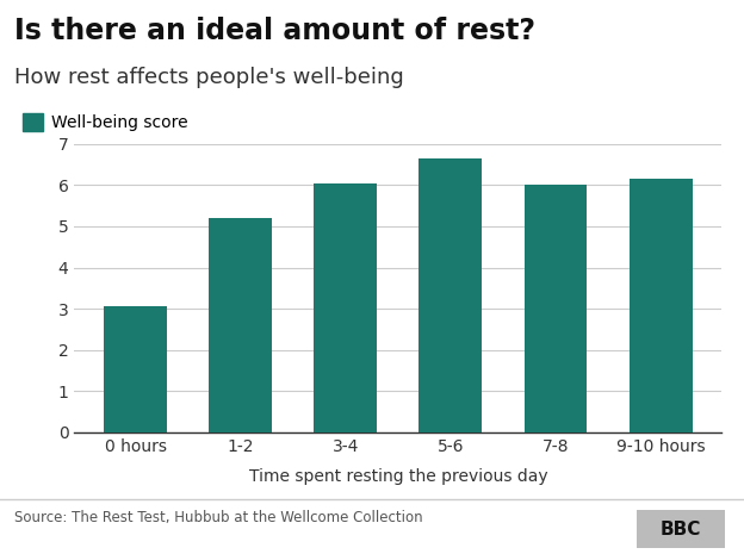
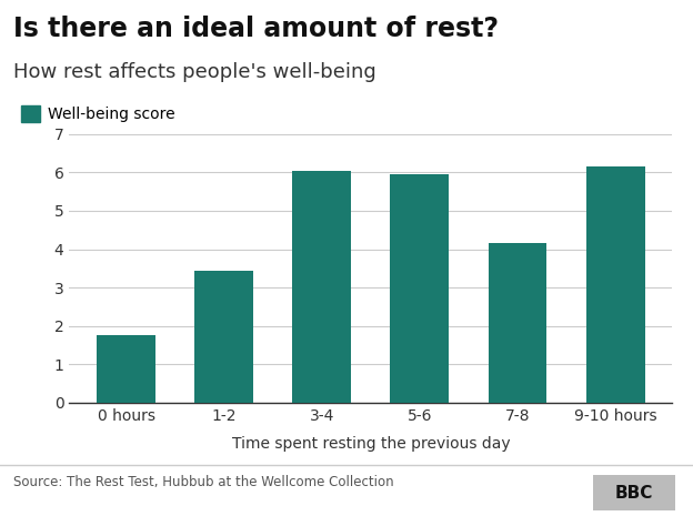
0 hours: 3.05 -> 1.75
1-2: 5.20 -> 3.45
5-6: 6.65 -> 5.95
7-8: 6.00 -> 4.15
